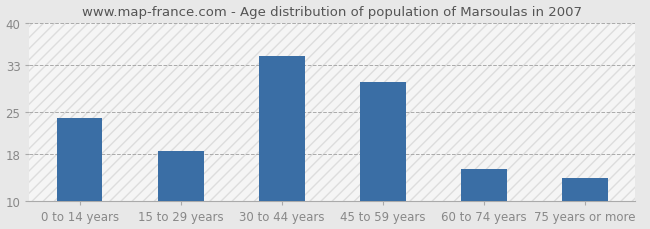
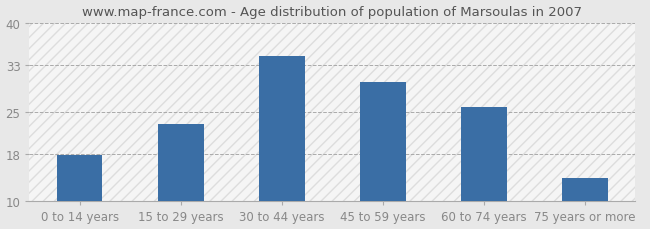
0 to 14 years: 24.0 -> 17.8
15 to 29 years: 18.5 -> 23.0
60 to 74 years: 15.5 -> 25.8
